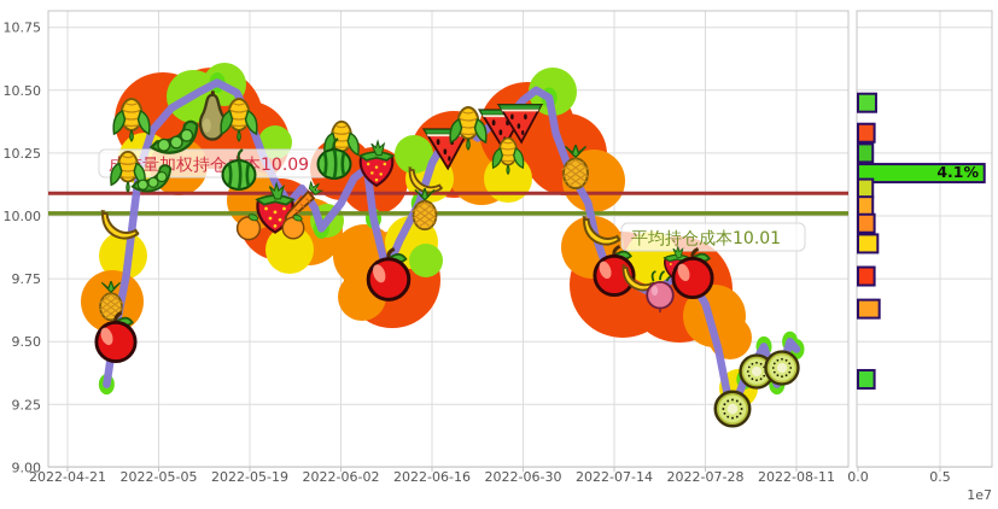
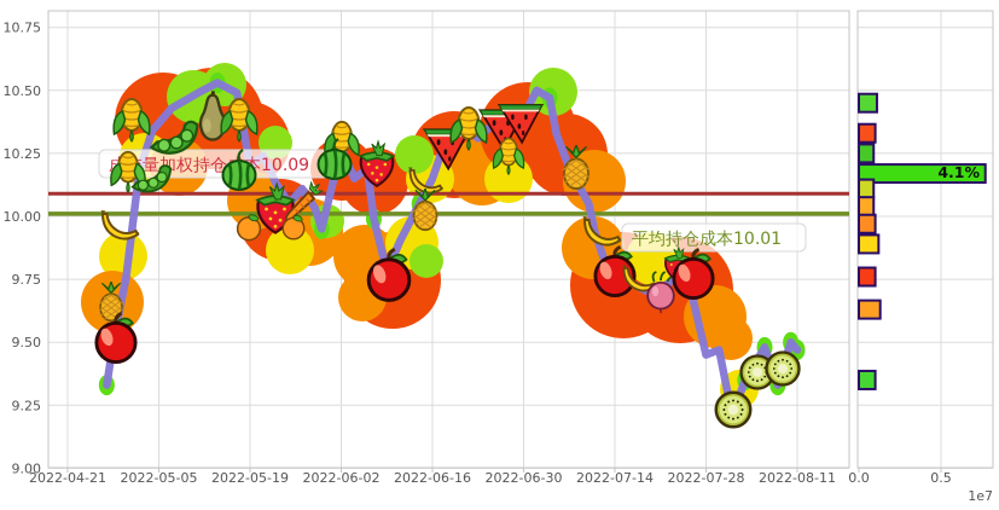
2022-05-19: 10.38 -> 10.20
2022-06-02: 10.05 -> 10.27
2022-06-16: 10.21 -> 10.15
2022-06-30: 10.46 -> 10.40
2022-07-28: 9.65 -> 9.45
